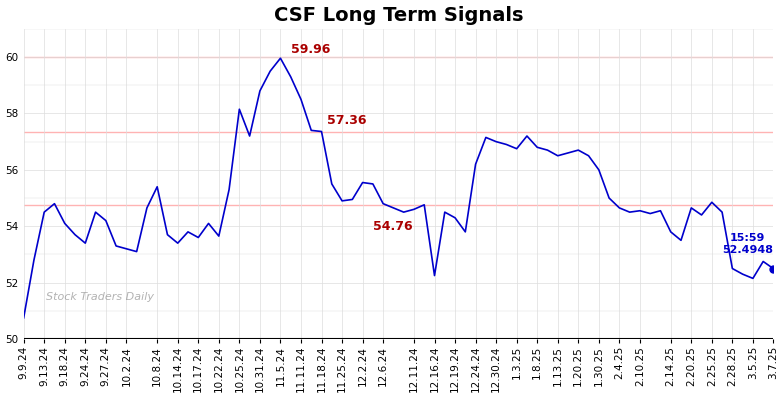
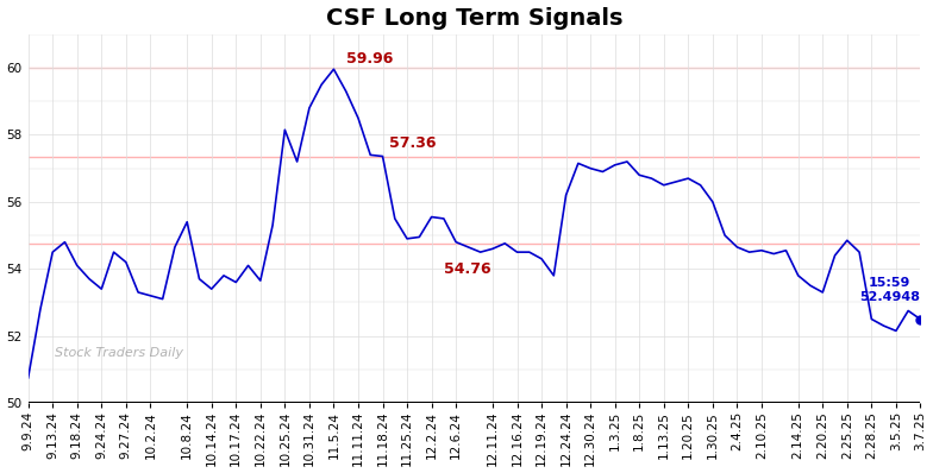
12.16.24: 52.25 -> 54.50
1.3.25: 56.75 -> 57.10
2.20.25: 54.65 -> 53.30
